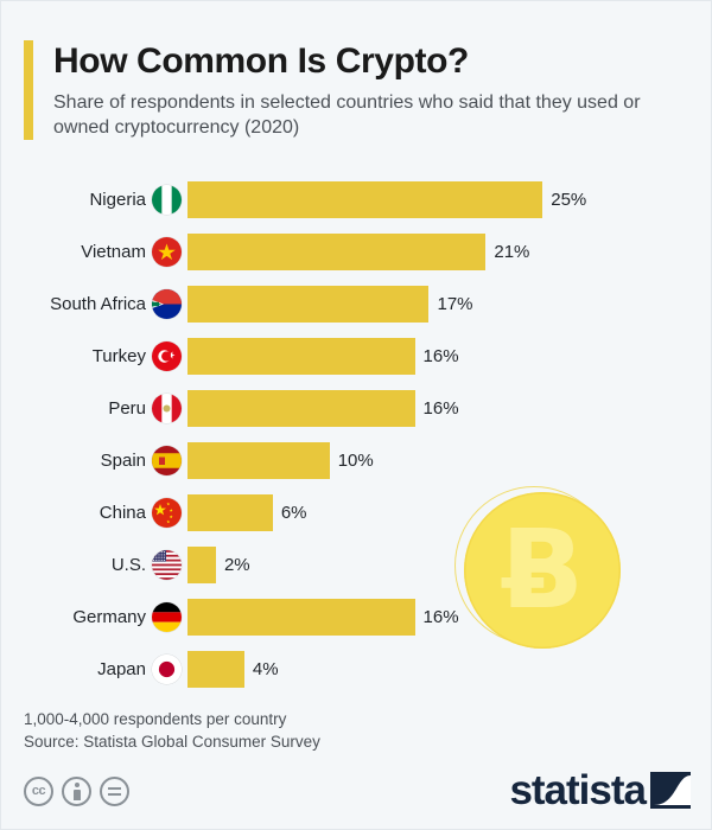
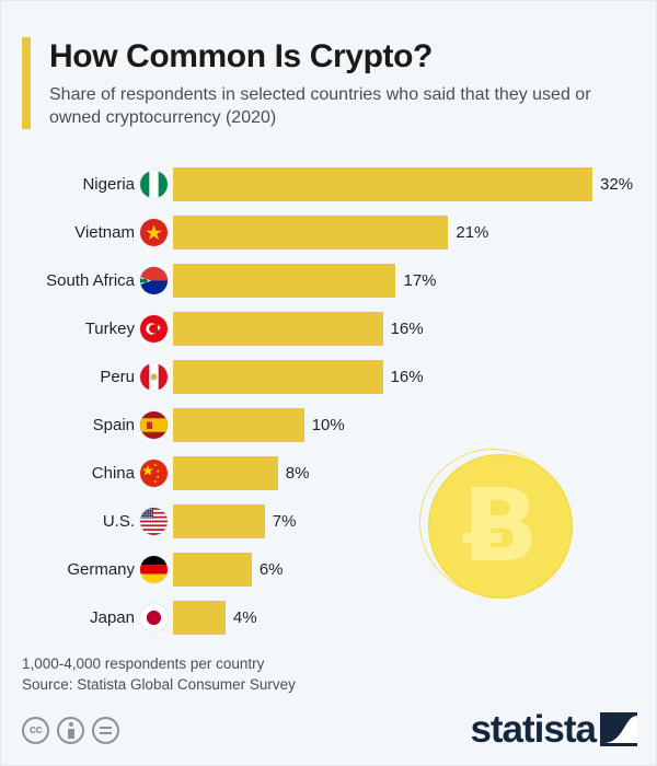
Nigeria: 25% -> 32%
China: 6% -> 8%
U.S.: 2% -> 7%
Germany: 16% -> 6%
